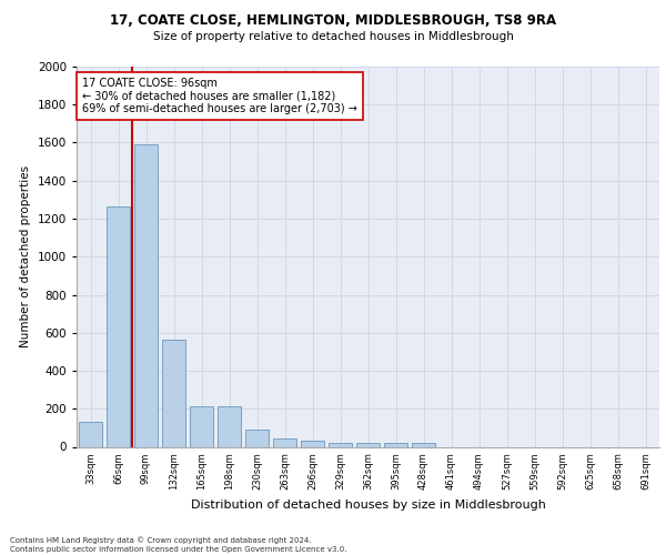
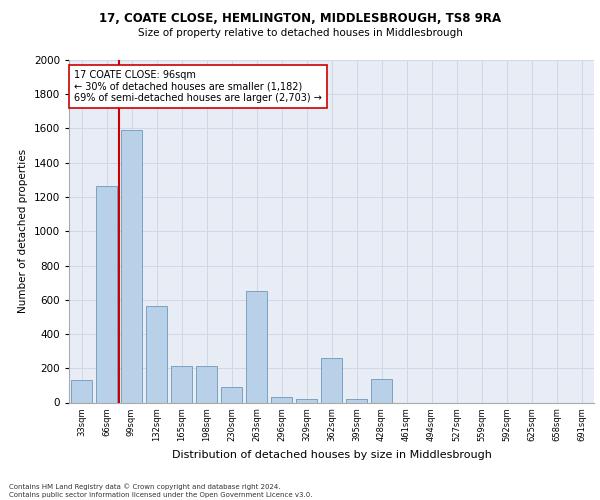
263sqm: 40 -> 650
362sqm: 20 -> 260
428sqm: 20 -> 140
